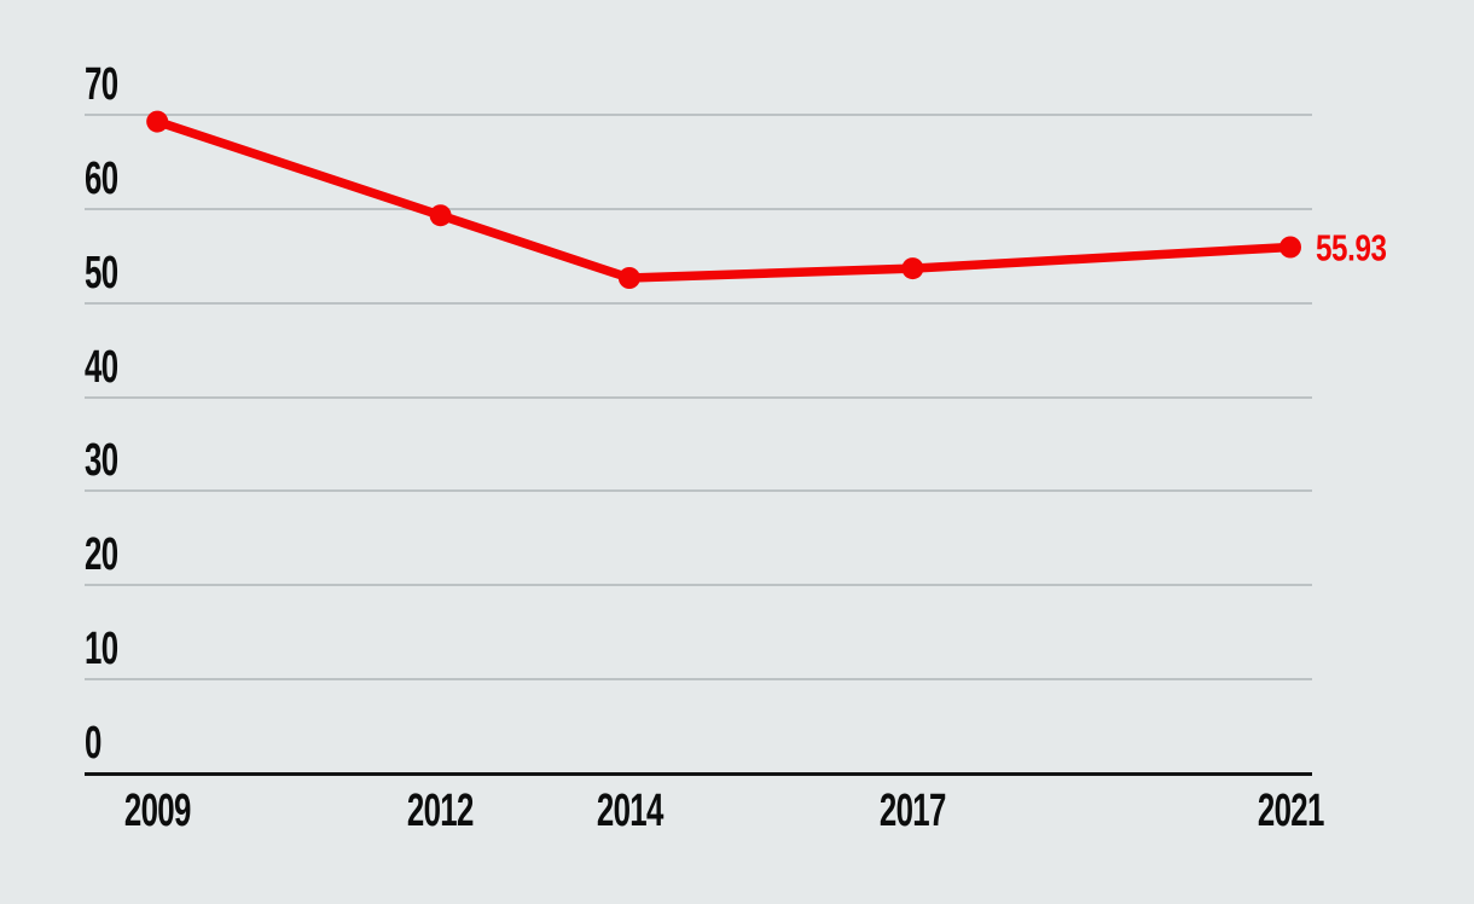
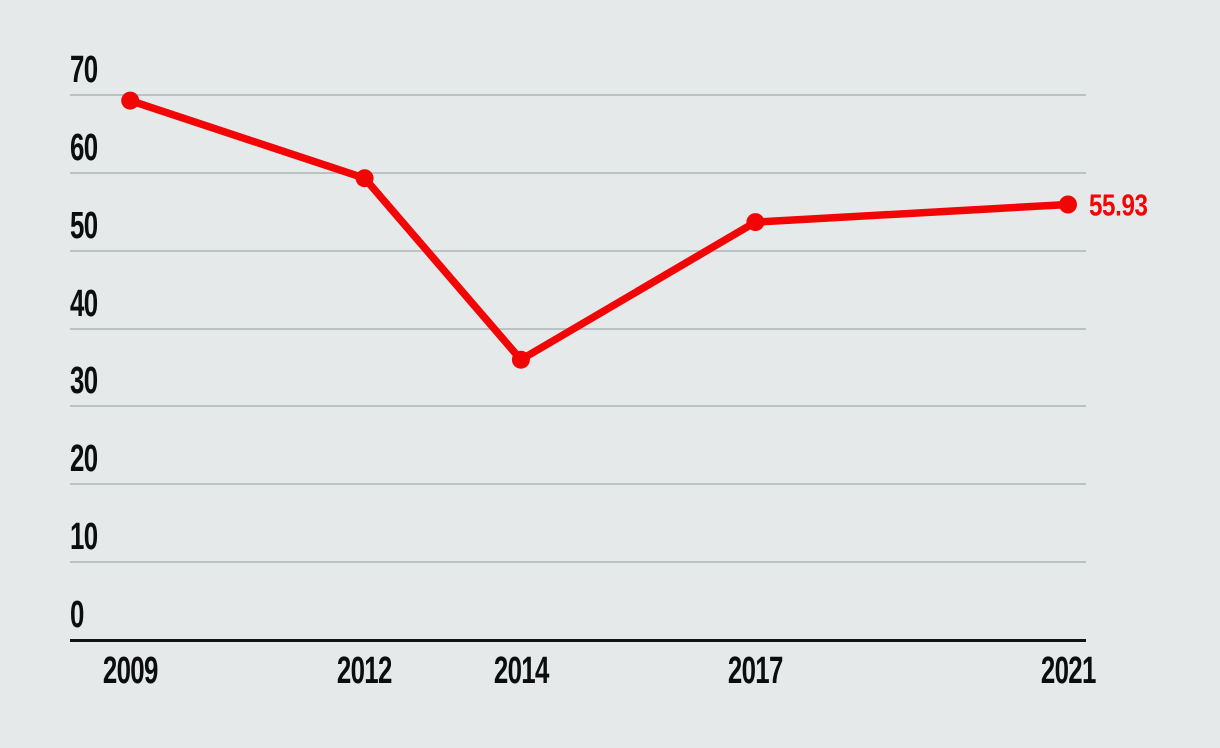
2014: 53 -> 36
